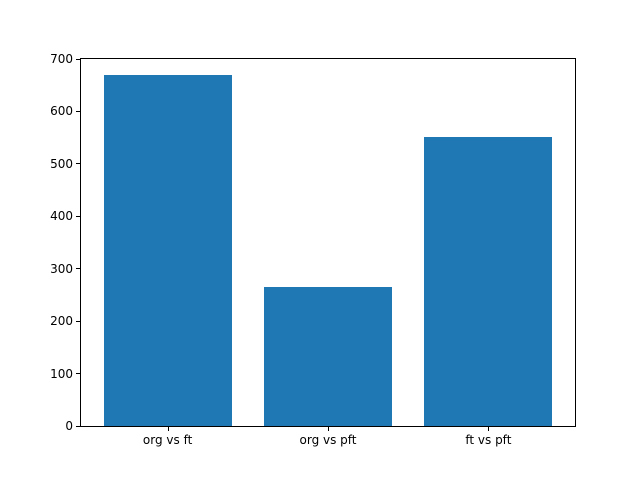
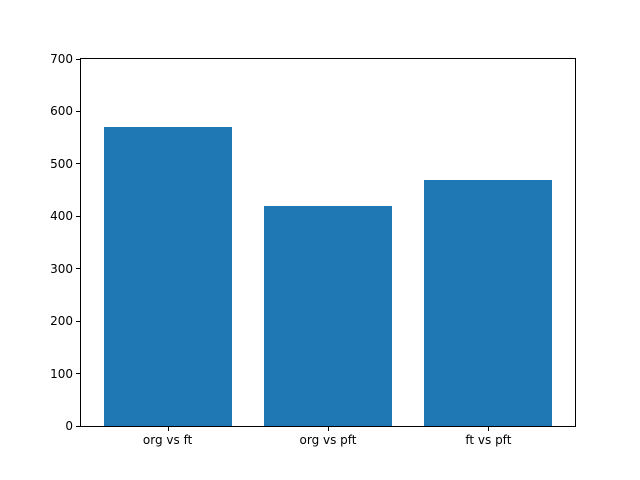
org vs ft: 670 -> 570
org vs pft: 260 -> 420
ft vs pft: 550 -> 470
